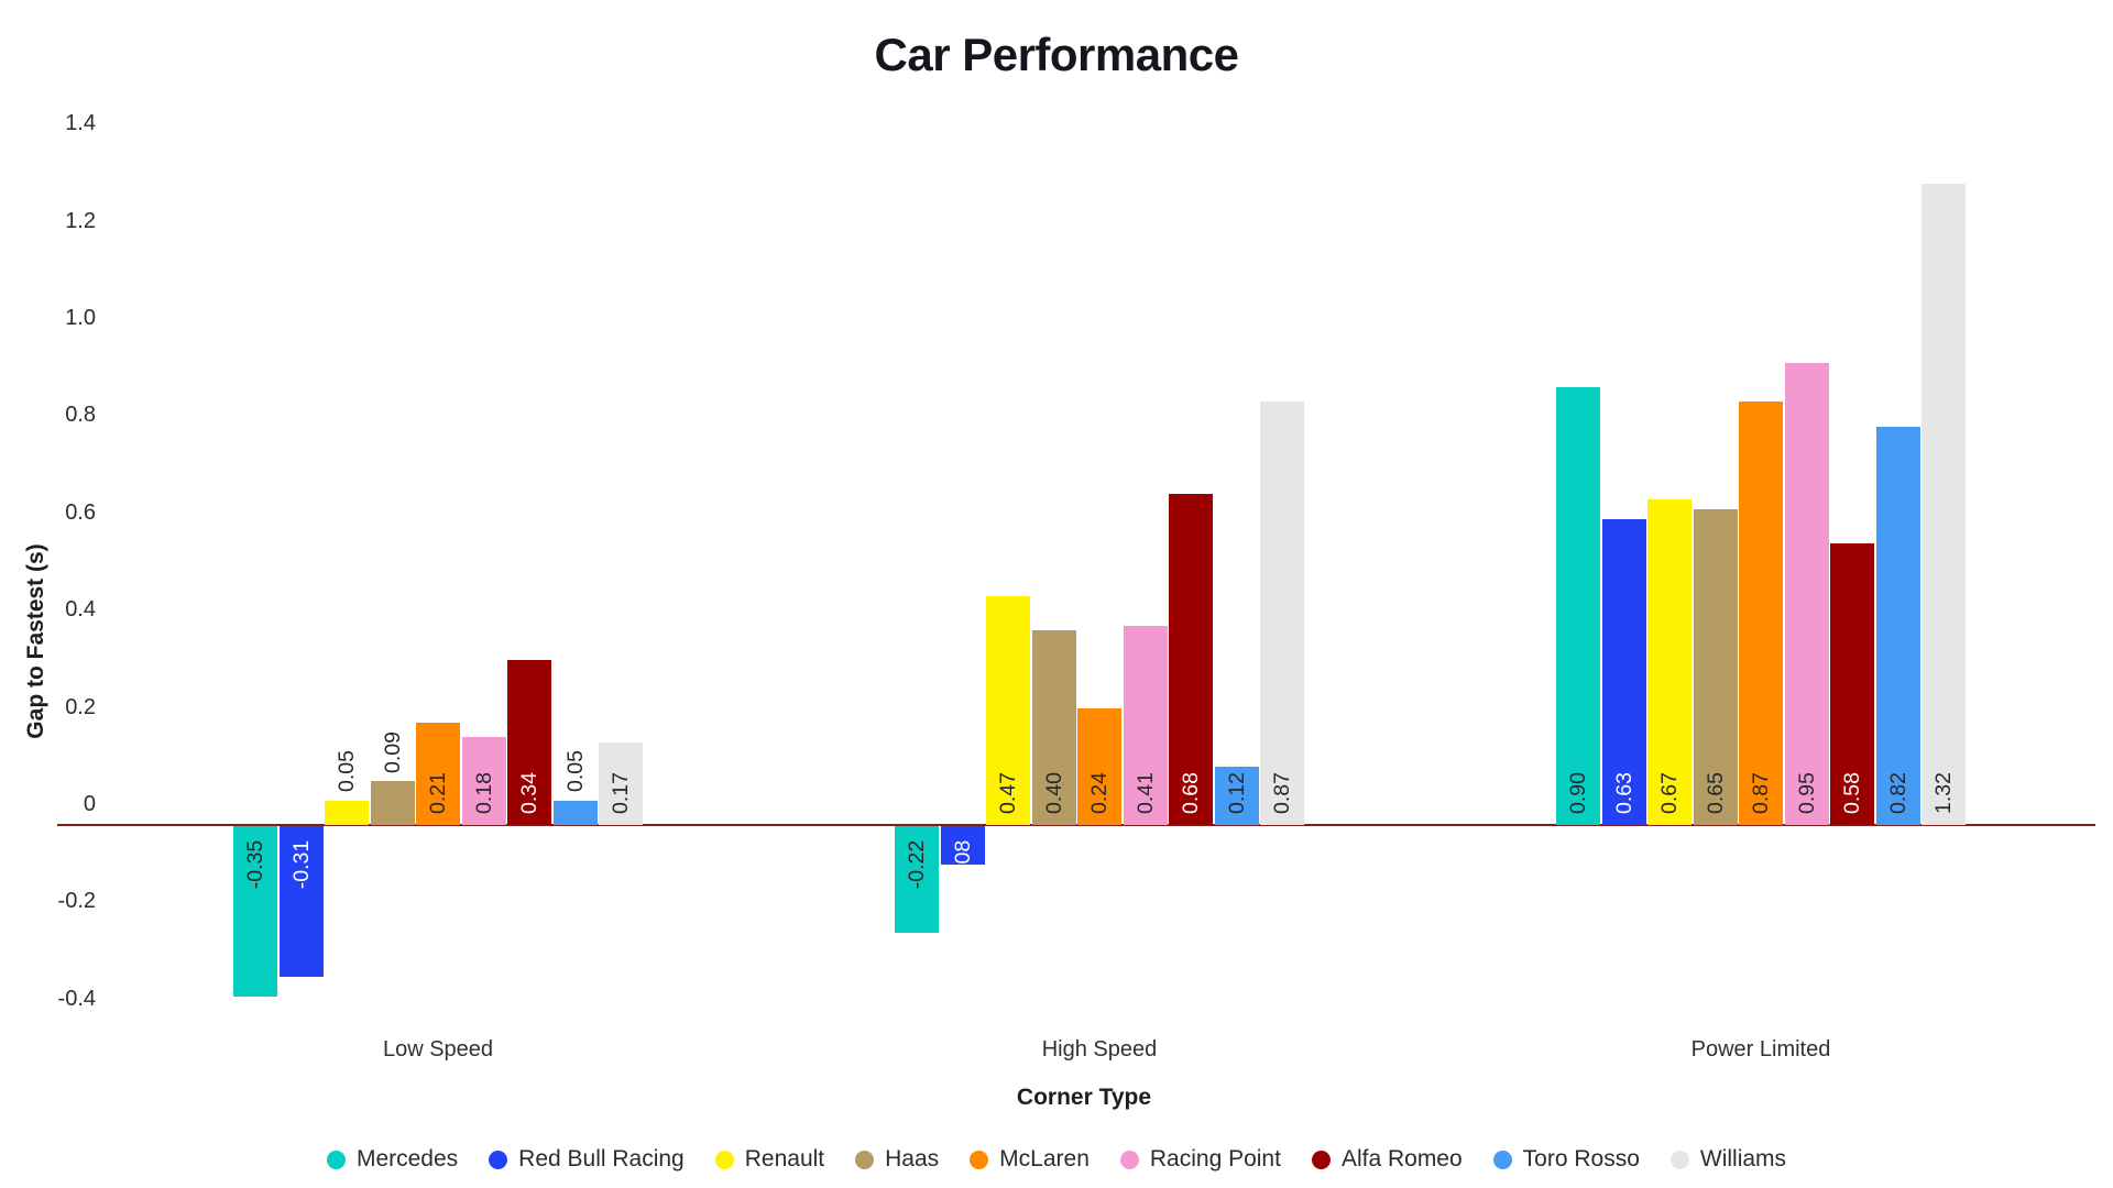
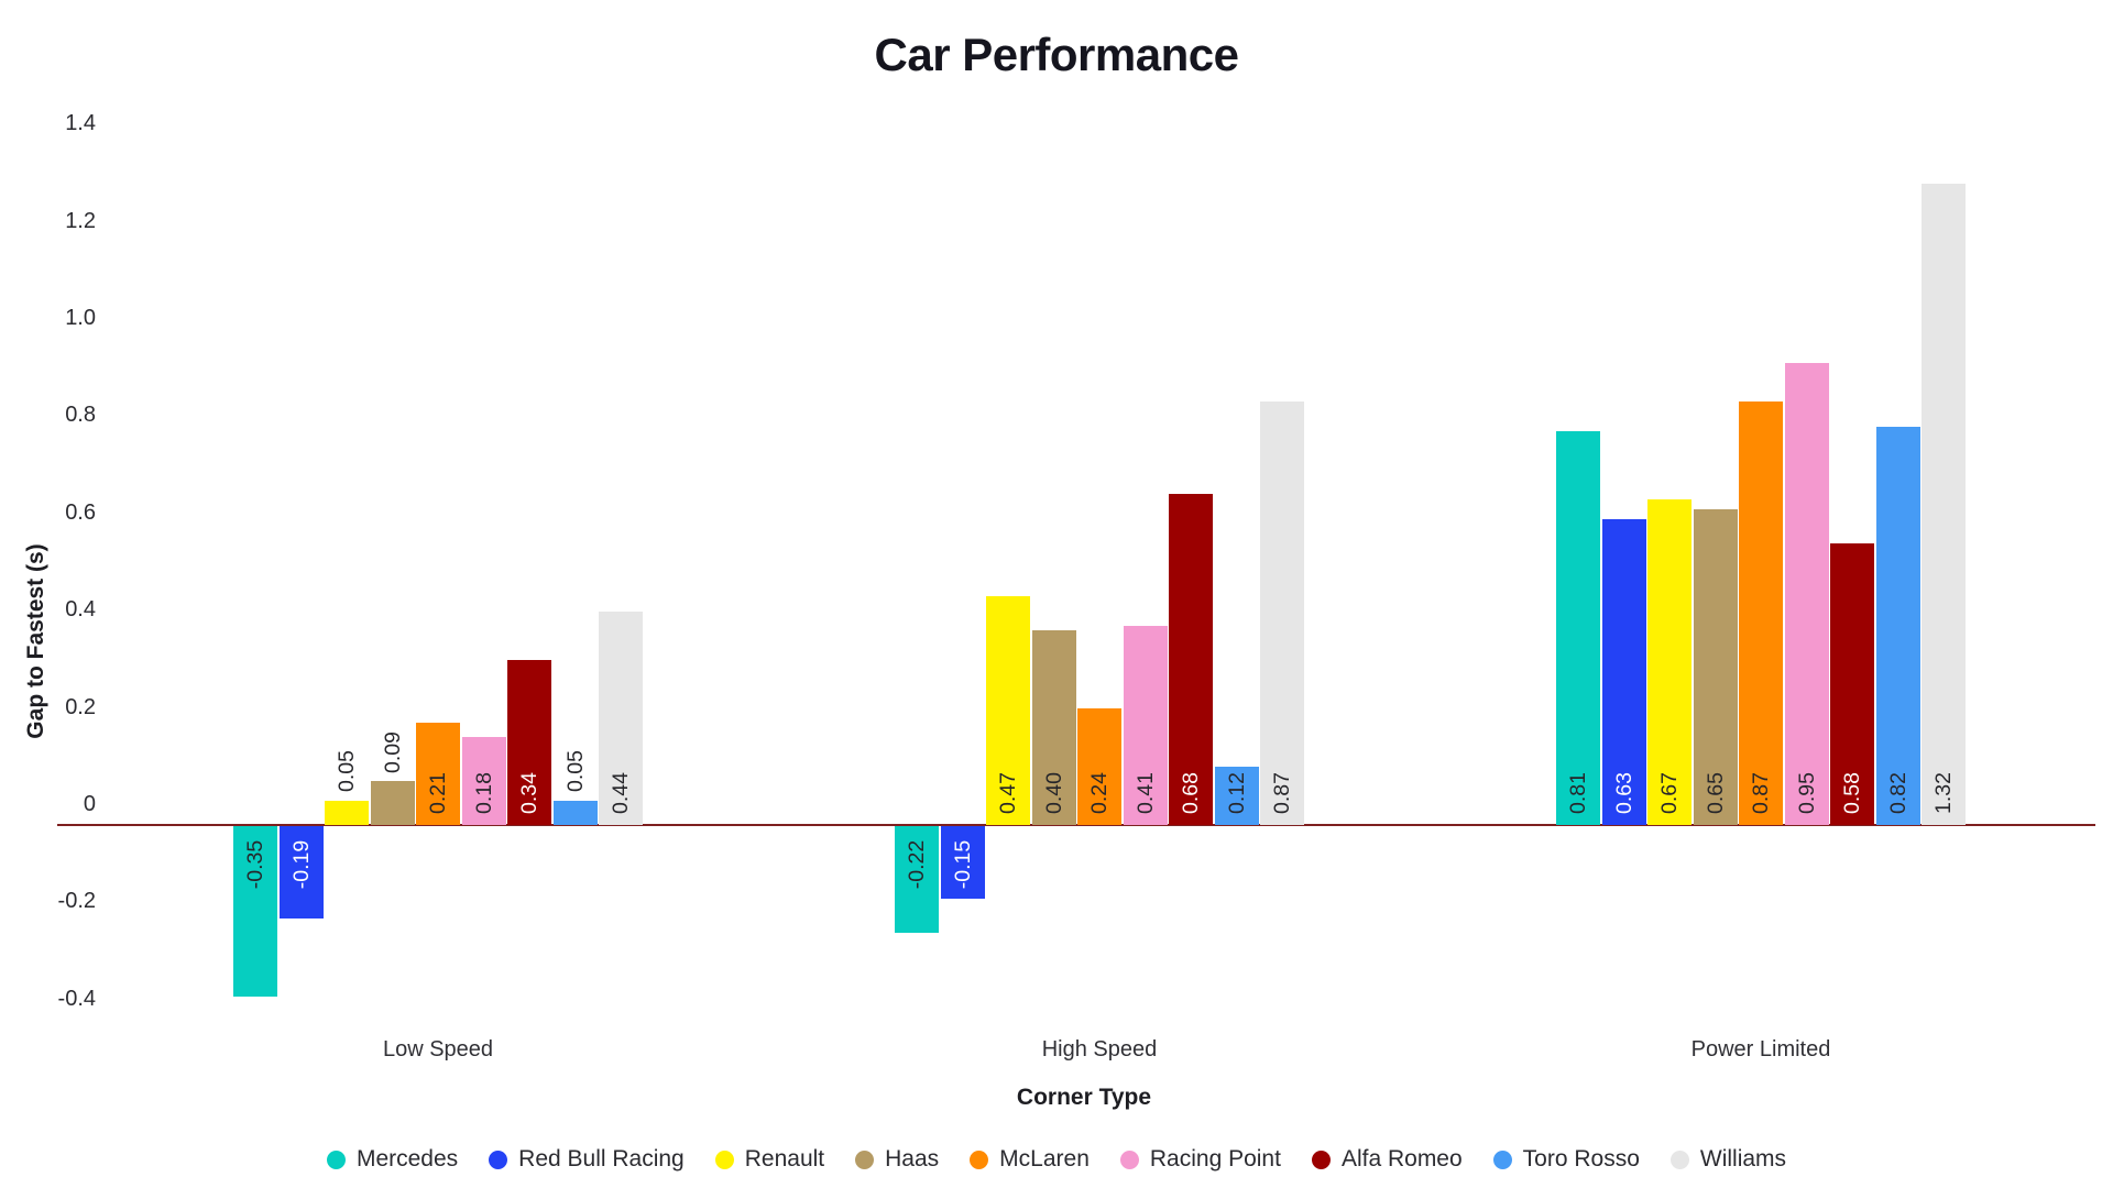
Red Bull Racing/Low Speed: -0.31 -> -0.19
Williams/Low Speed: 0.17 -> 0.44
Red Bull Racing/High Speed: -0.08 -> -0.15
Mercedes/Power Limited: 0.90 -> 0.81
